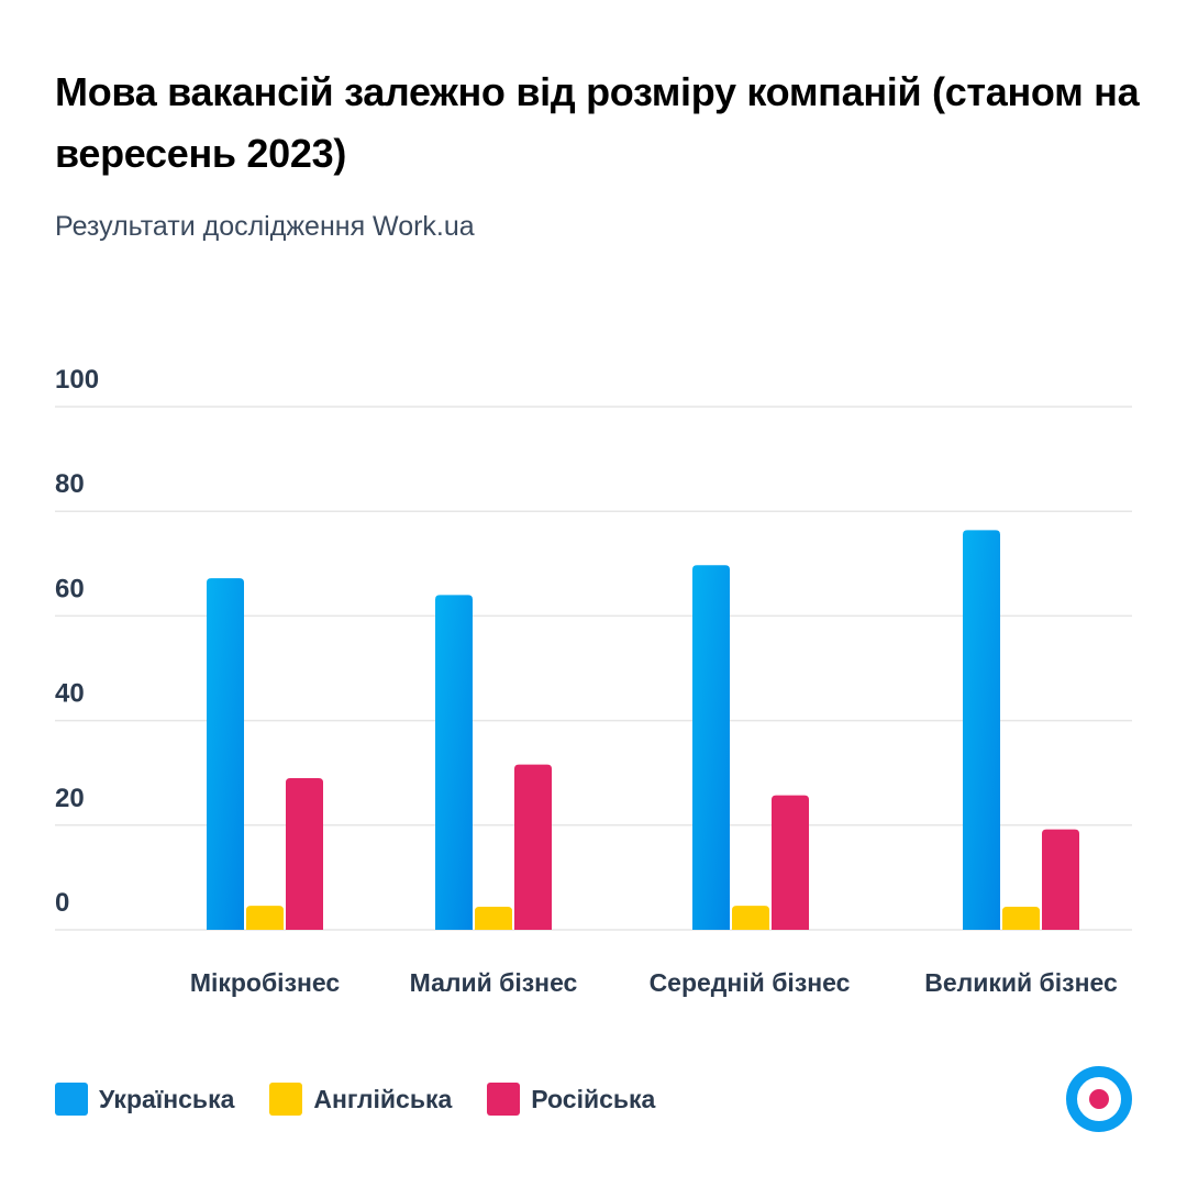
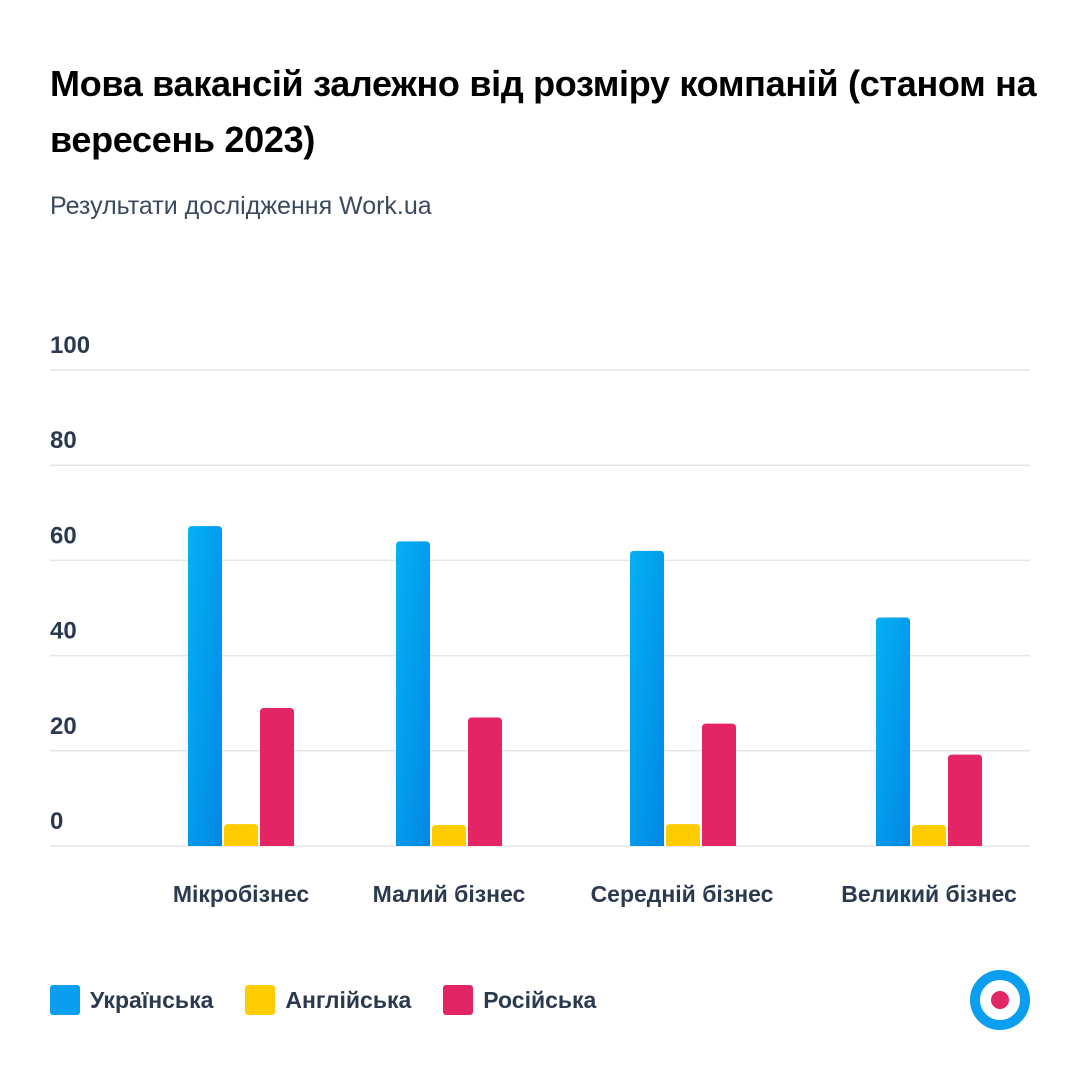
Російська/Малий бізнес: 32 -> 27
Українська/Середній бізнес: 70 -> 62
Українська/Великий бізнес: 76 -> 48
